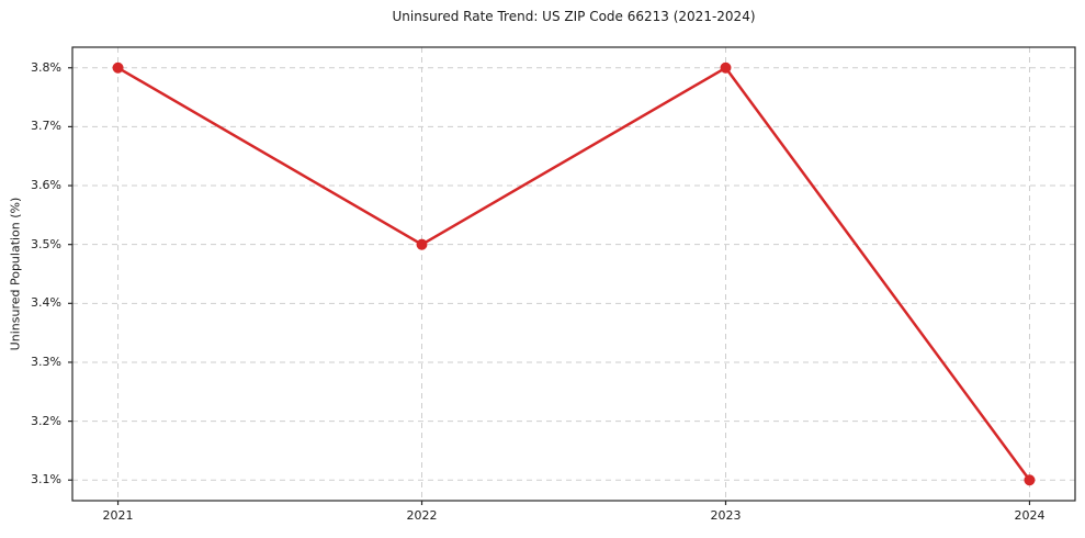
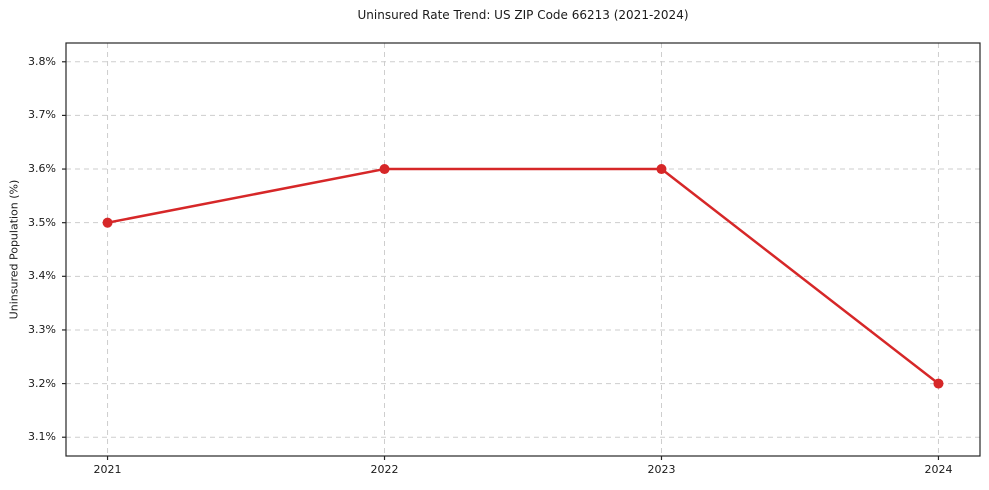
2021: 3.8% -> 3.5%
2022: 3.5% -> 3.6%
2023: 3.8% -> 3.6%
2024: 3.1% -> 3.2%
